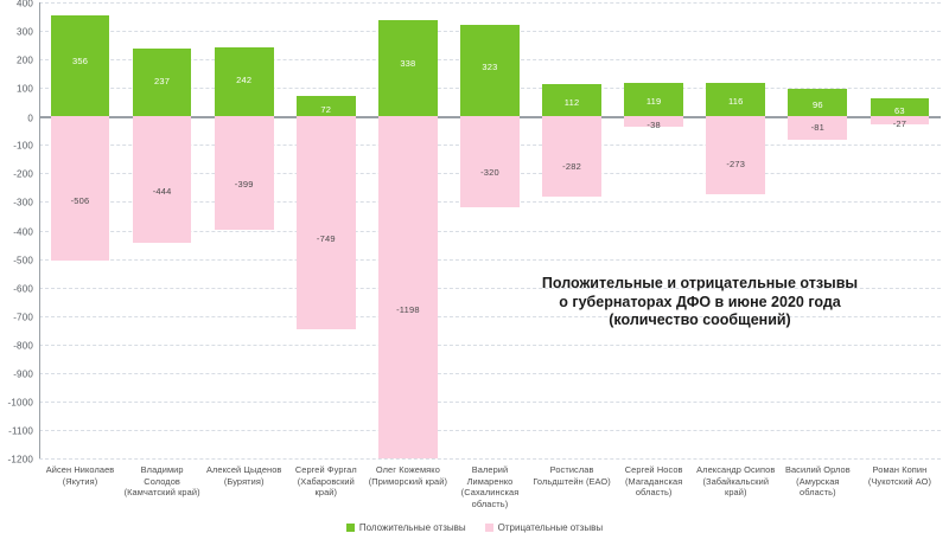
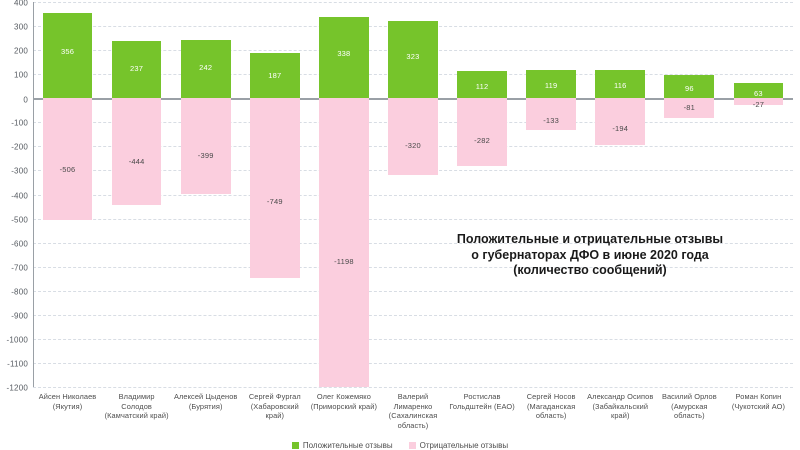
Положительные отзывы/Сергей Фургал (Хабаровский край): 72 -> 187
Отрицательные отзывы/Сергей Носов (Магаданская область): -38 -> -133
Отрицательные отзывы/Александр Осипов (Забайкальский край): -273 -> -194
